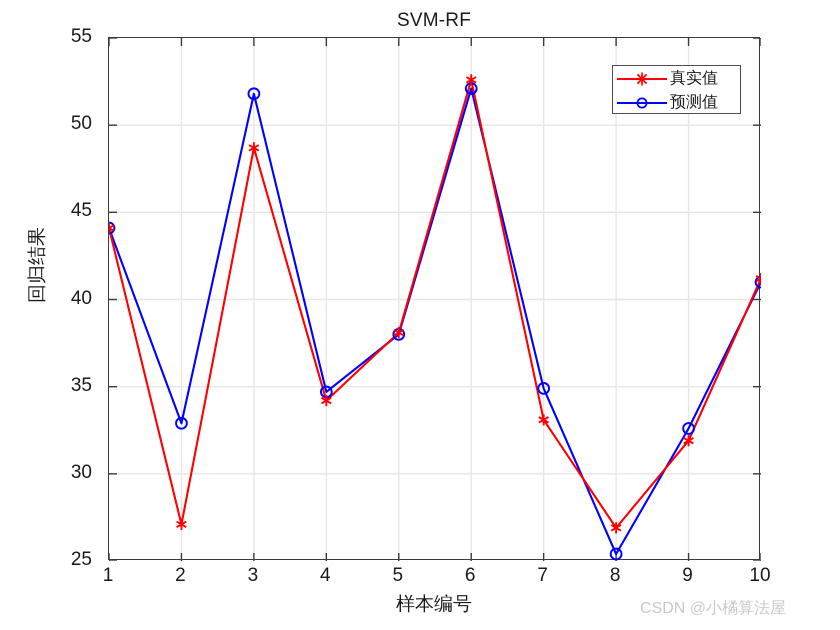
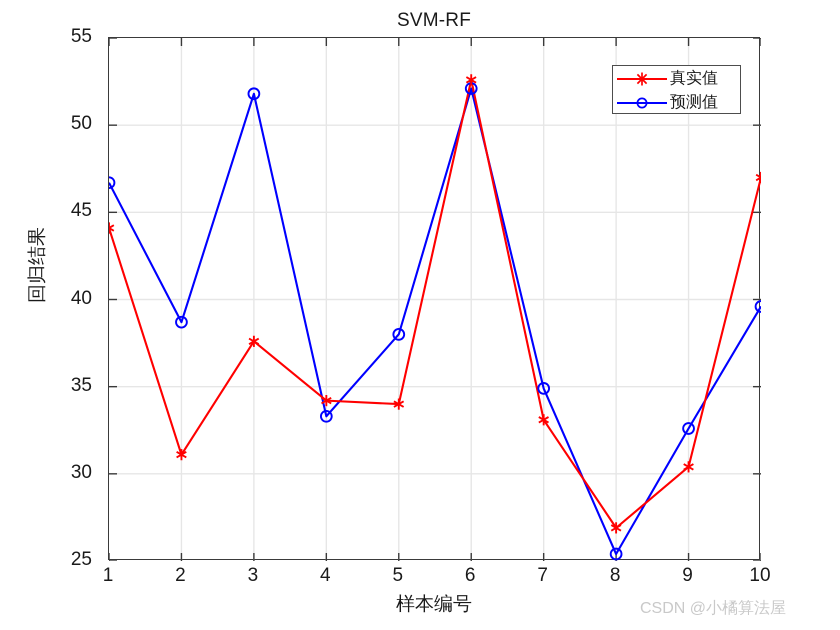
预测值/1: 44.1 -> 46.7
真实值/2: 27.1 -> 31.1
预测值/2: 32.9 -> 38.7
真实值/3: 48.7 -> 37.6
预测值/4: 34.7 -> 33.3
真实值/5: 38.1 -> 34.0
真实值/9: 31.9 -> 30.4
真实值/10: 41.2 -> 47.0
预测值/10: 41.0 -> 39.6
